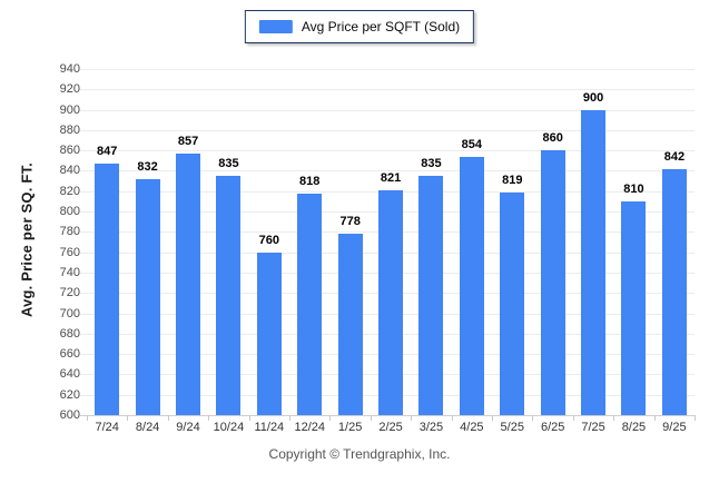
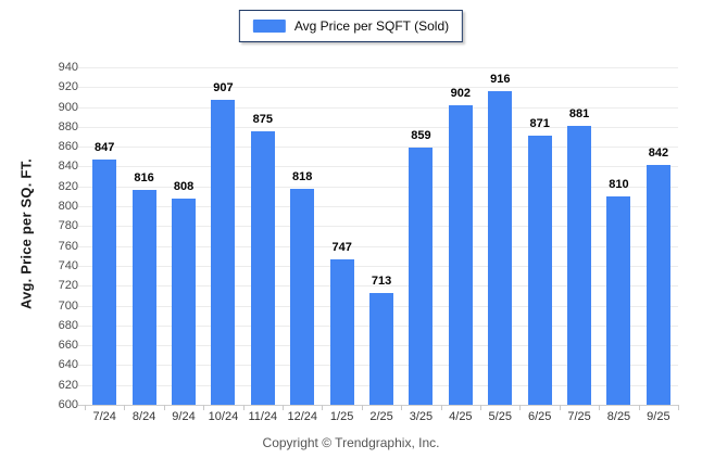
8/24: 832 -> 816
9/24: 857 -> 808
10/24: 835 -> 907
11/24: 760 -> 875
1/25: 778 -> 747
2/25: 821 -> 713
3/25: 835 -> 859
4/25: 854 -> 902
5/25: 819 -> 916
6/25: 860 -> 871
7/25: 900 -> 881
